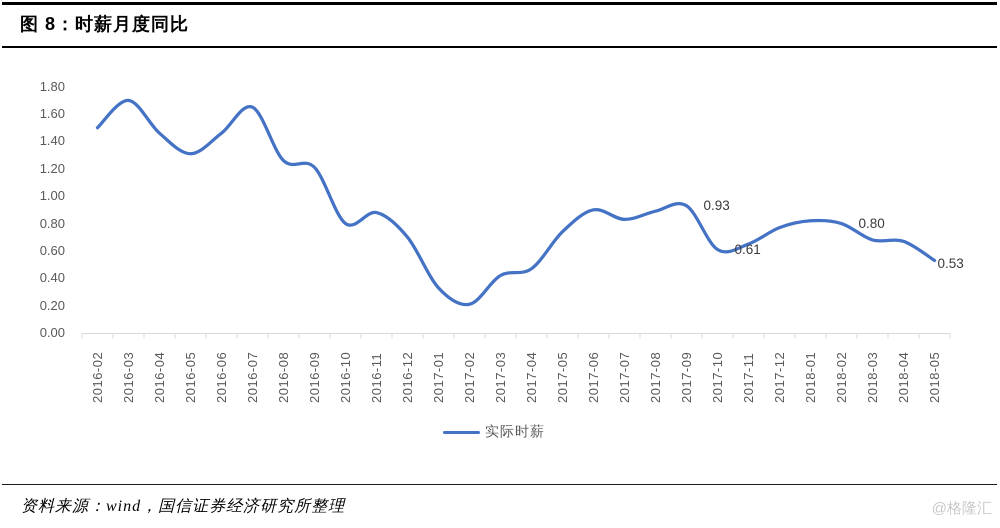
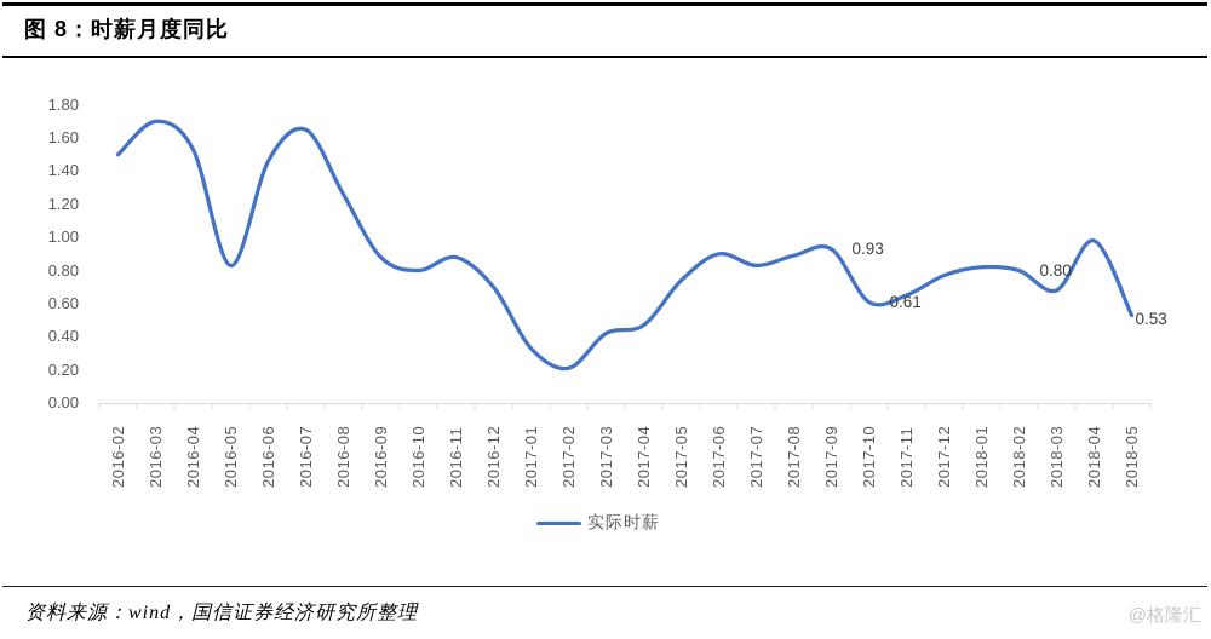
2016-04: 1.46 -> 1.53
2016-05: 1.31 -> 0.83
2016-09: 1.21 -> 0.88
2018-04: 0.67 -> 0.98
